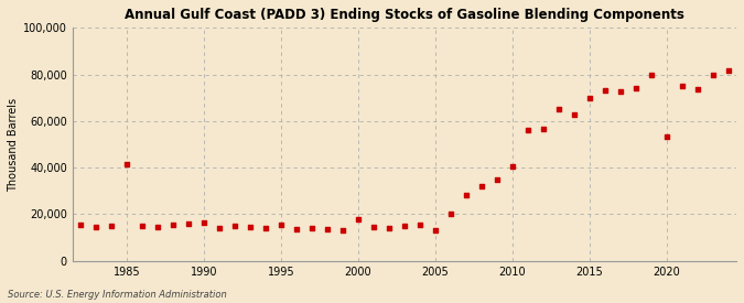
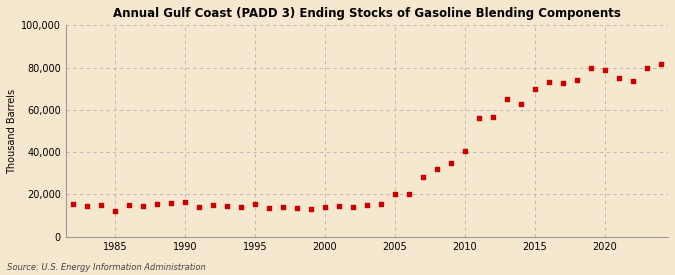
1985: 41,500 -> 12,000
2000: 18,000 -> 14,000
2005: 13,000 -> 20,000
2020: 53,500 -> 79,000
